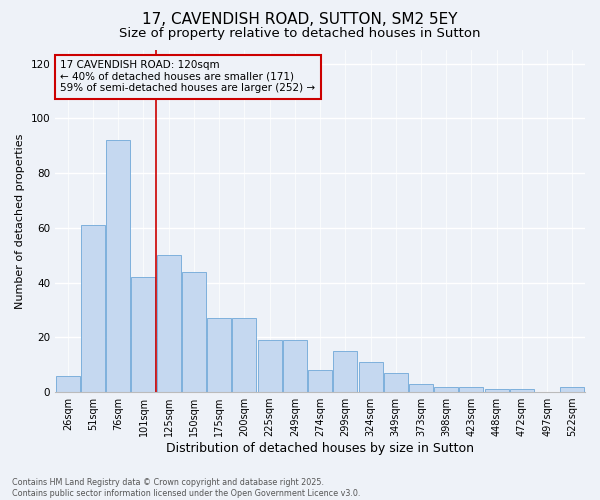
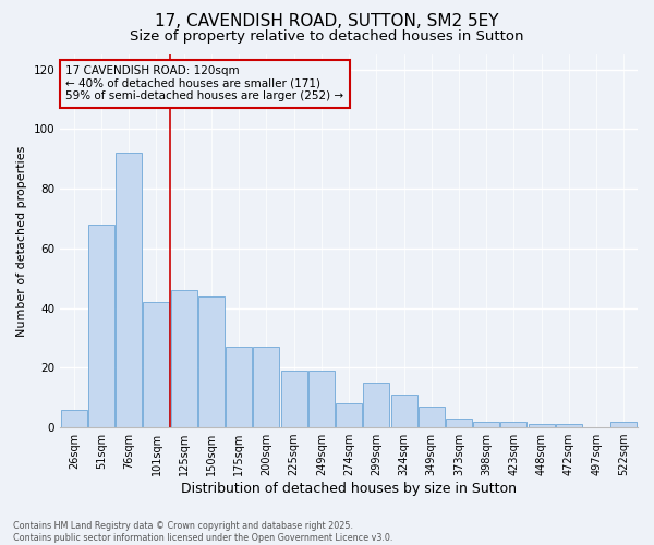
51sqm: 61 -> 68
125sqm: 50 -> 46
